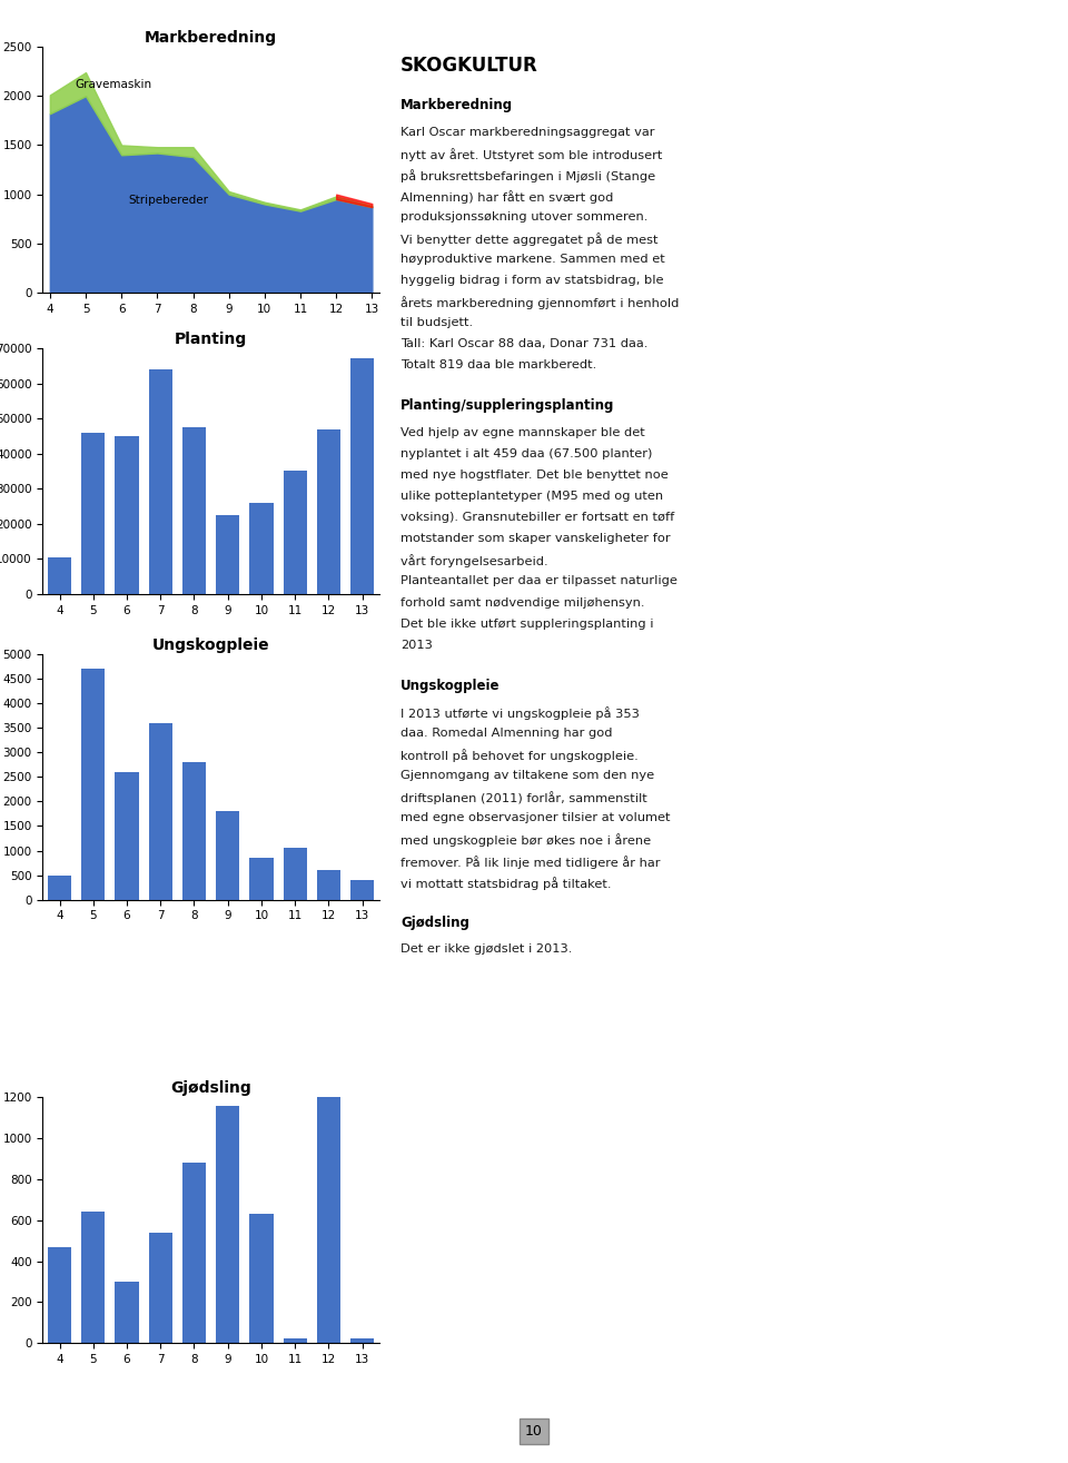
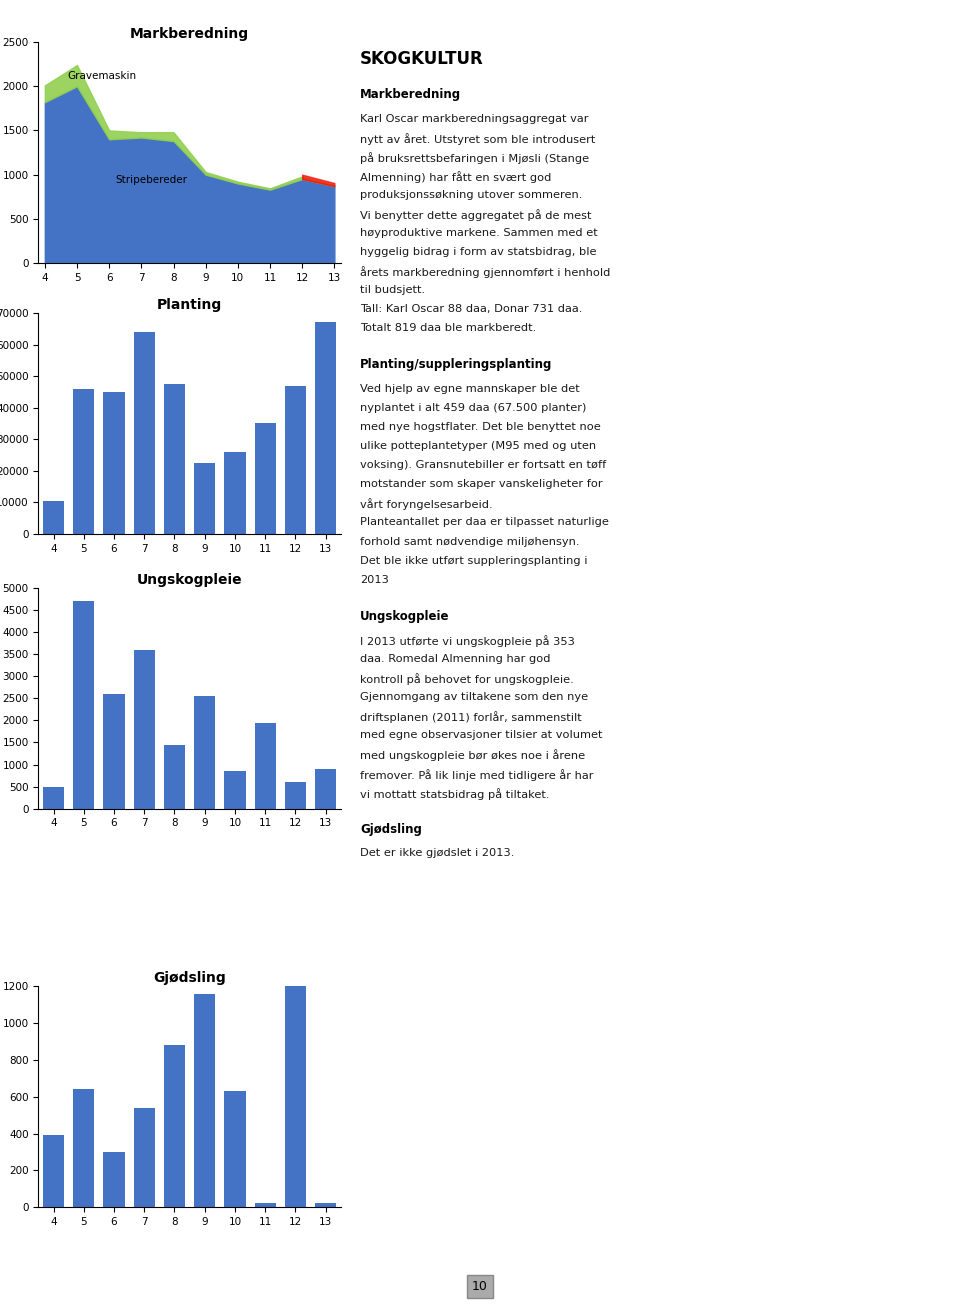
Ungskogpleie/8: 2800 -> 1450
Ungskogpleie/9: 1800 -> 2550
Ungskogpleie/11: 1050 -> 1950
Ungskogpleie/13: 400 -> 900
Gjødsling/4: 470 -> 390
